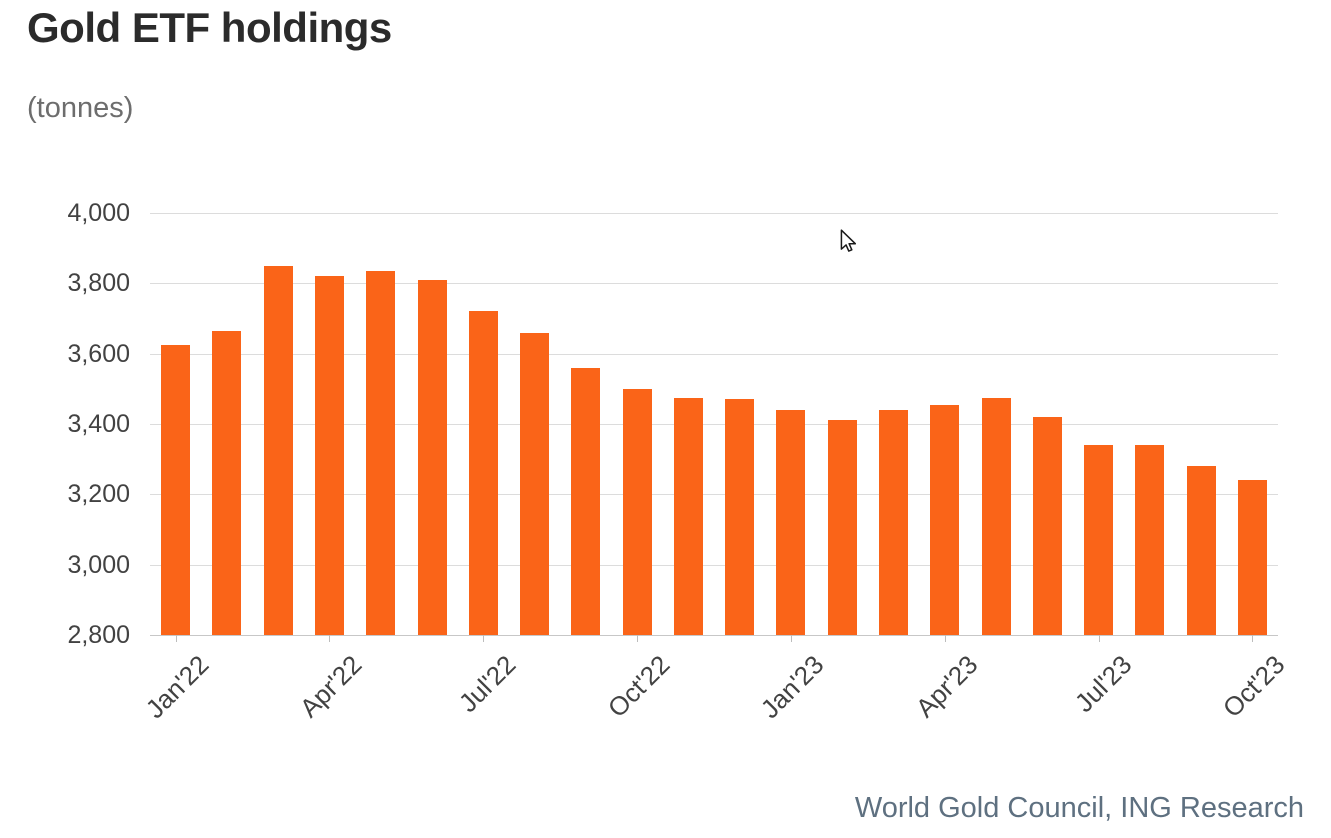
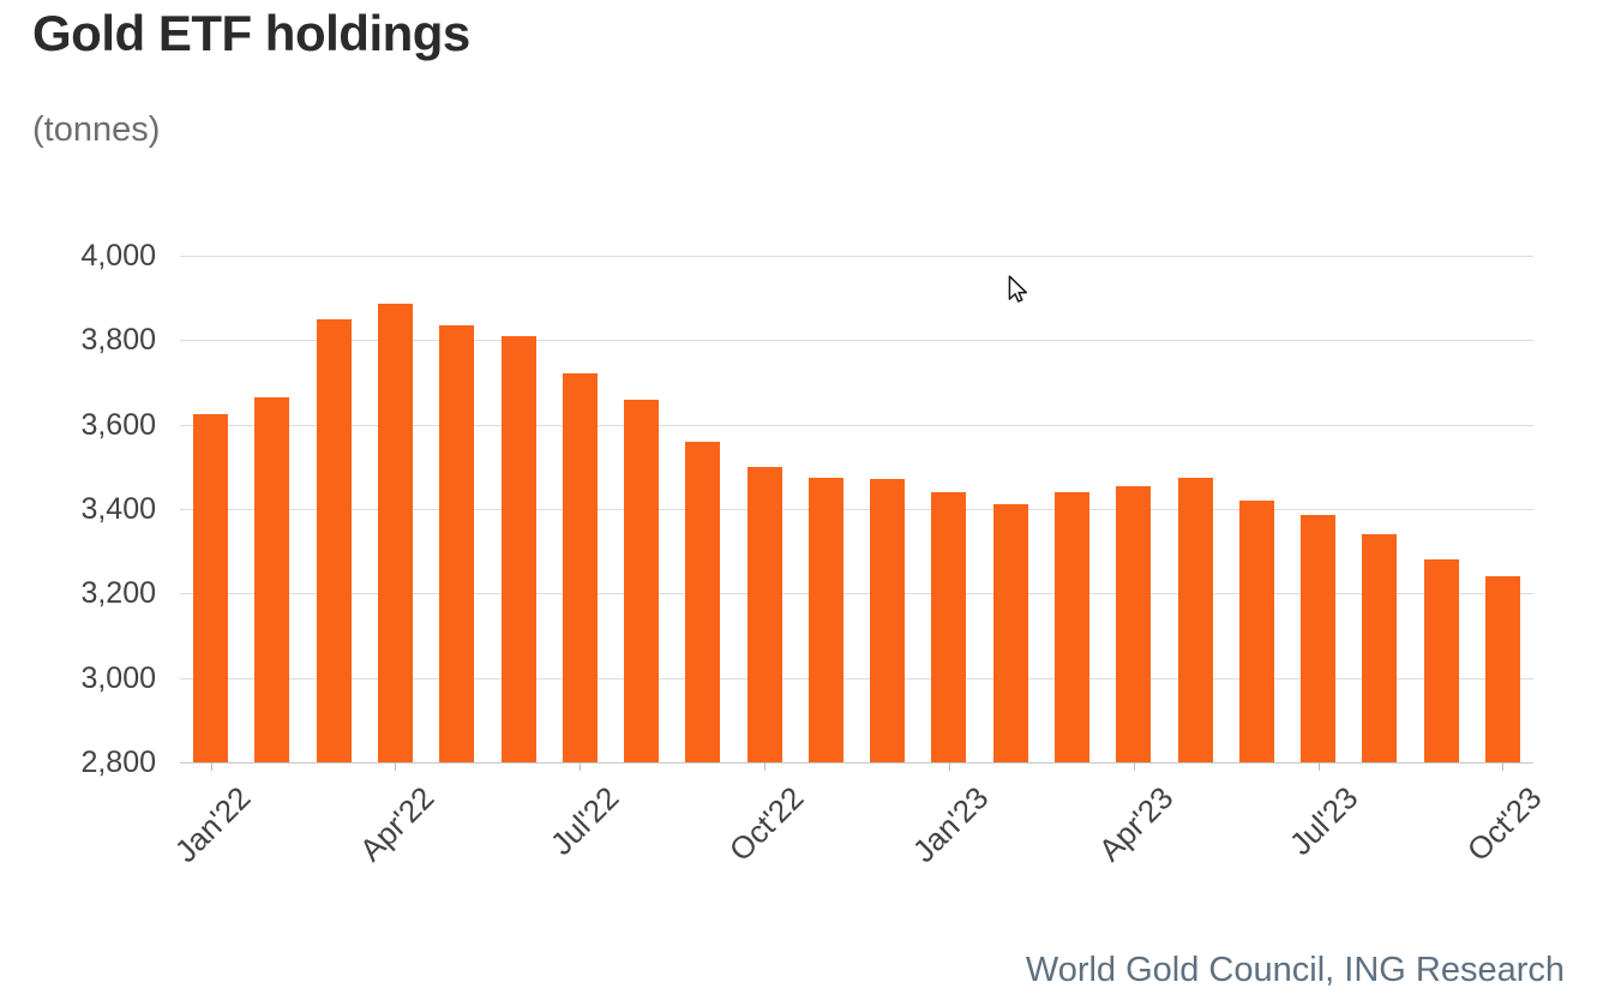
Apr'22: 3820 -> 3880
Jul'23: 3340 -> 3380
